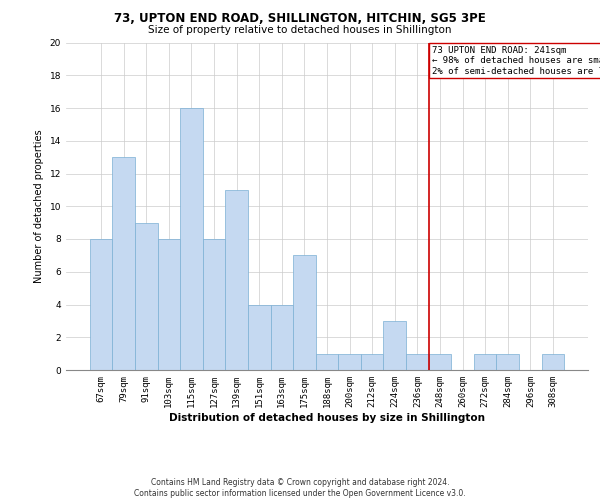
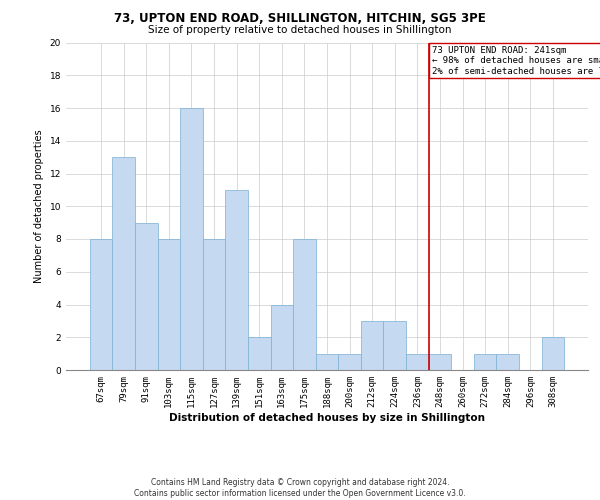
151sqm: 4 -> 2
175sqm: 7 -> 8
212sqm: 1 -> 3
308sqm: 1 -> 2
